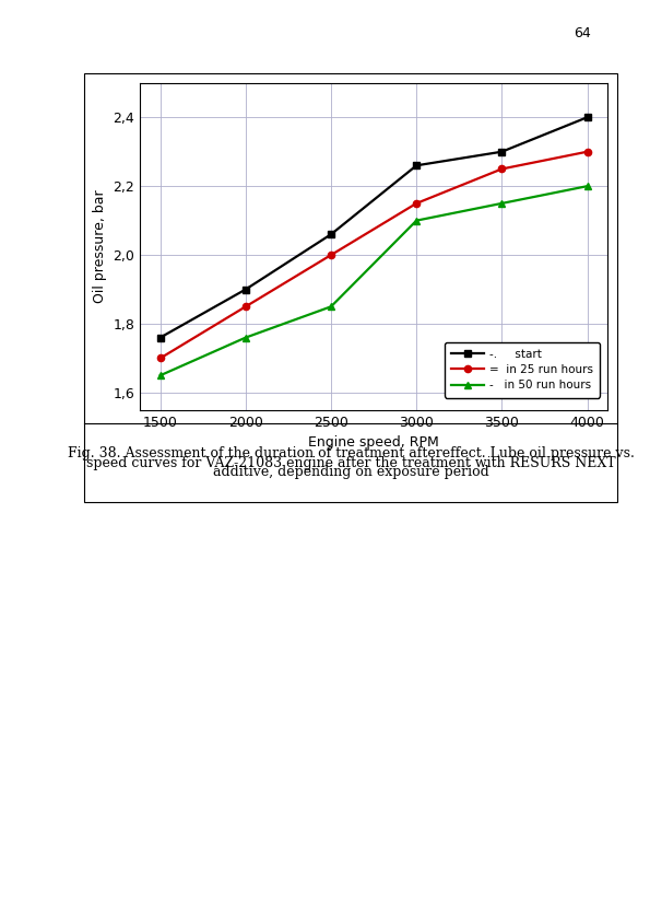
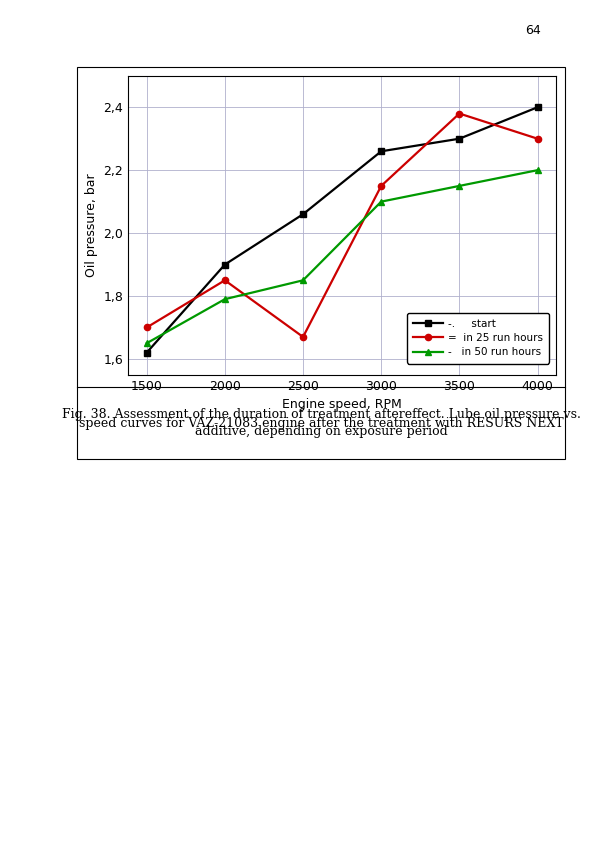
-. start/1500: 1,76 -> 1,62
- in 50 run hours/2000: 1,76 -> 1,79
= in 25 run hours/2500: 2,00 -> 1,67
= in 25 run hours/3500: 2,25 -> 2,38
